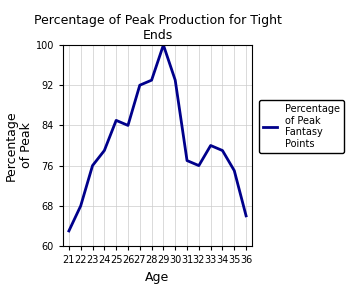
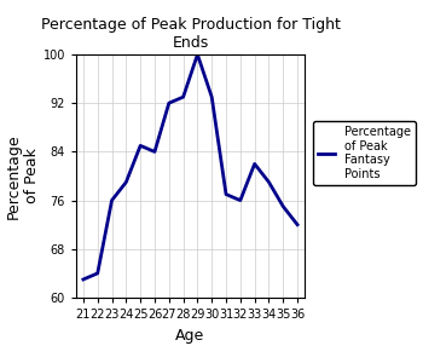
22: 68 -> 64
33: 80 -> 82
36: 66 -> 72
